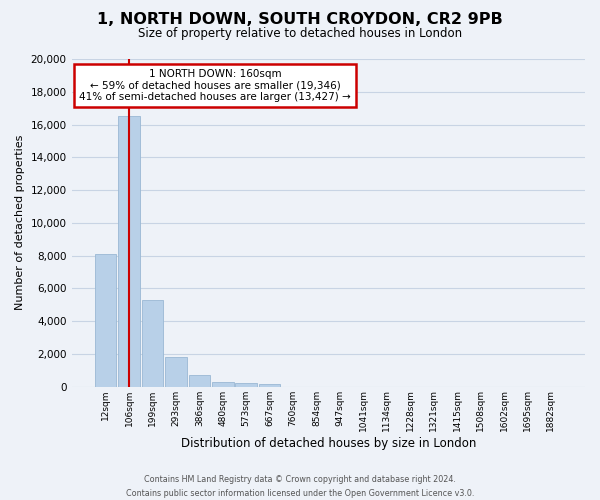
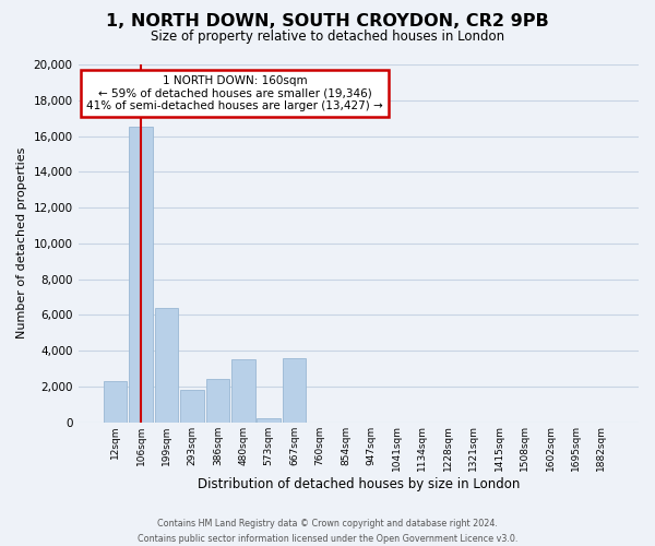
12sqm: 8,100 -> 2,300
199sqm: 5,300 -> 6,400
386sqm: 700 -> 2,400
480sqm: 300 -> 3,500
667sqm: 200 -> 3,600
